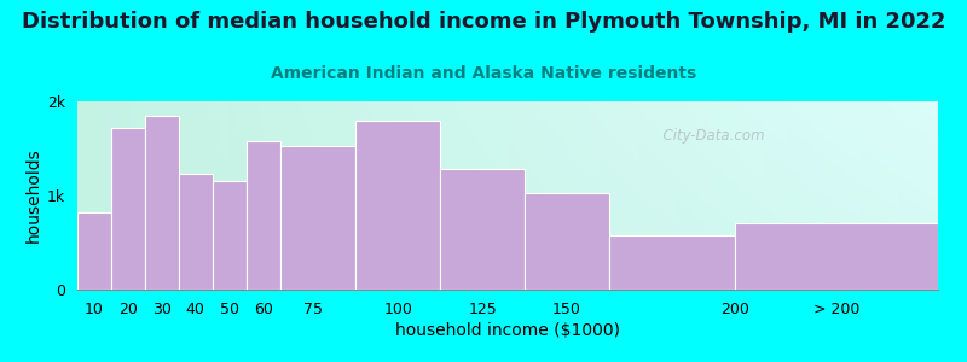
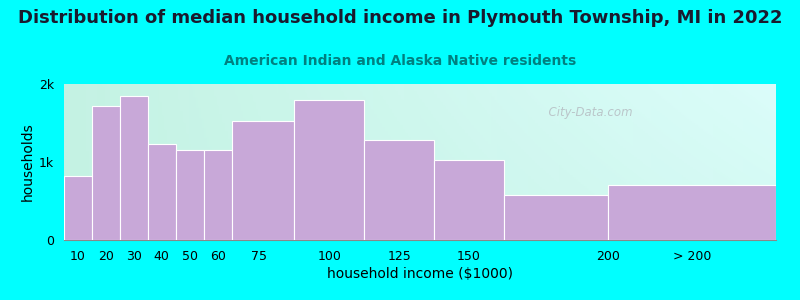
60: 1.58k -> 1.16k
